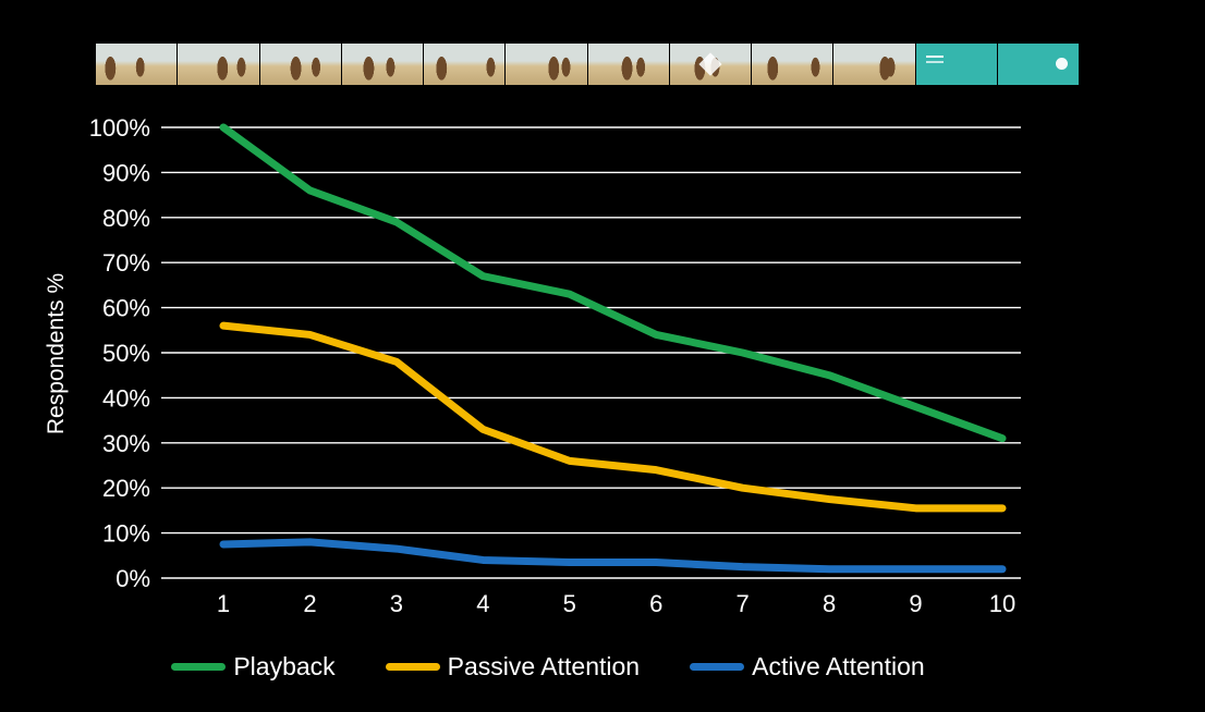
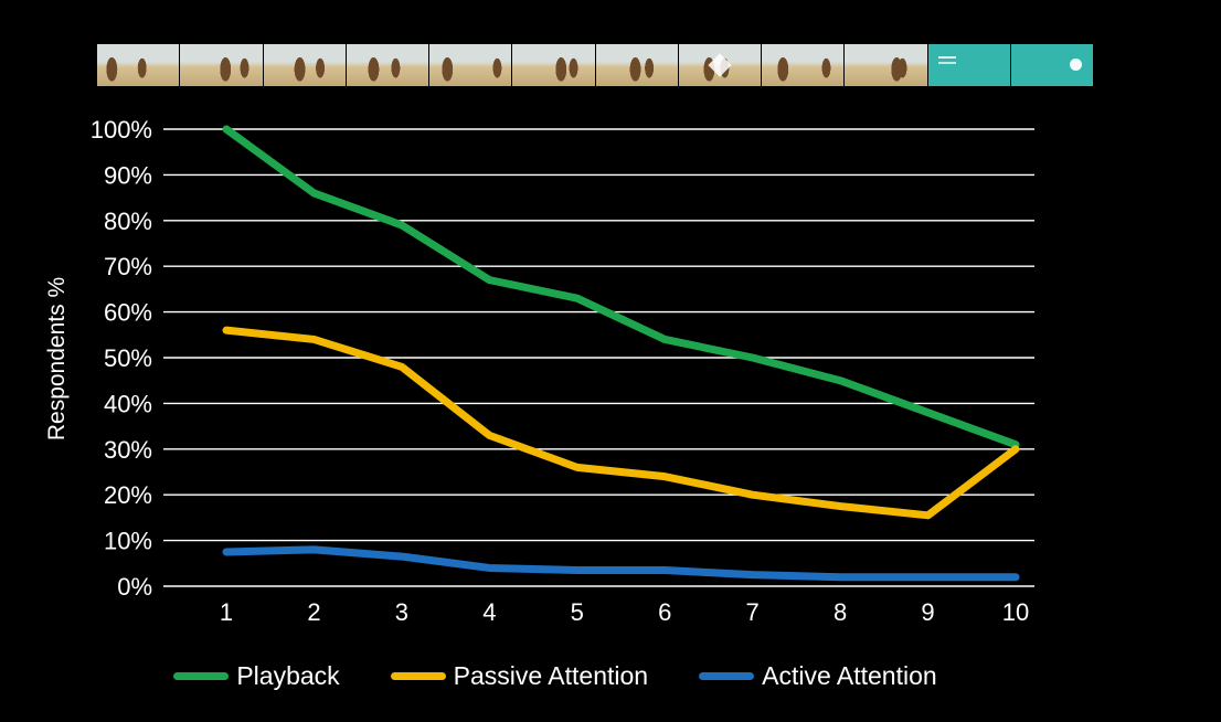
Passive Attention/10: 16% -> 30%
